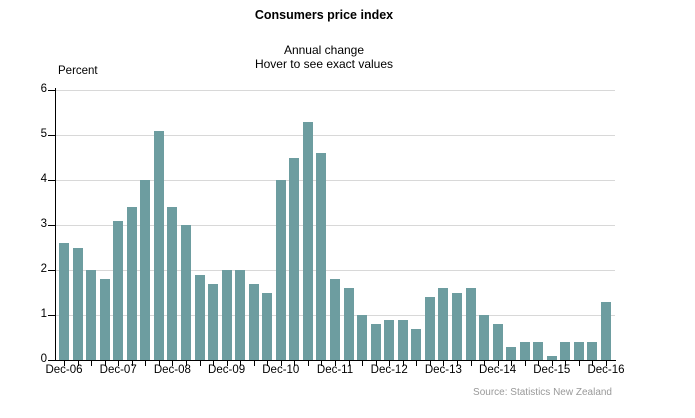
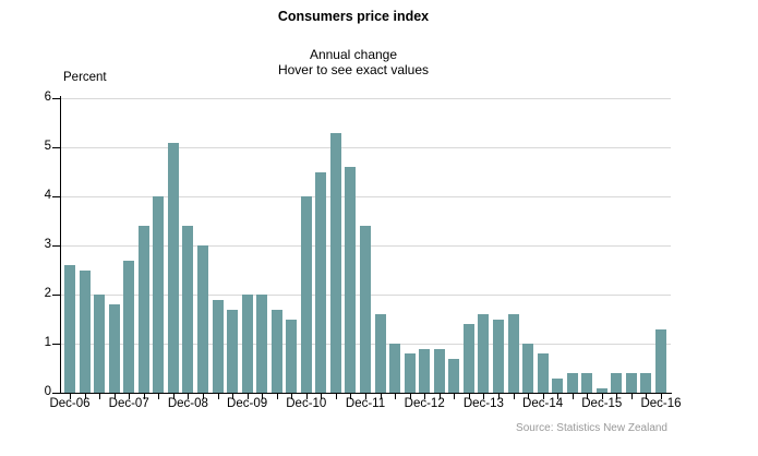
Dec-07: 3.1 -> 2.7
Dec-11: 1.8 -> 3.4
